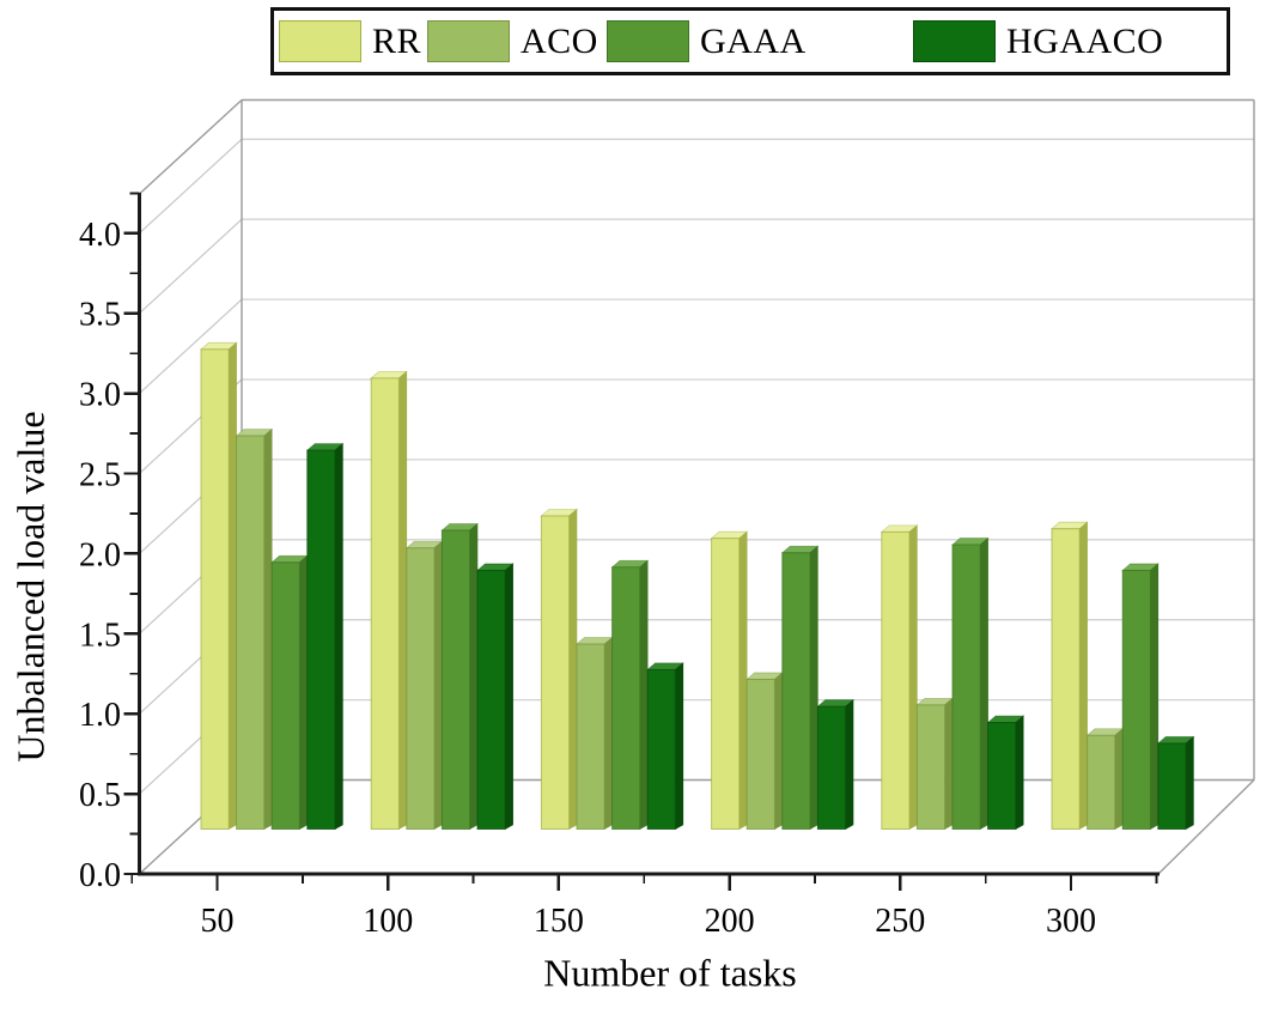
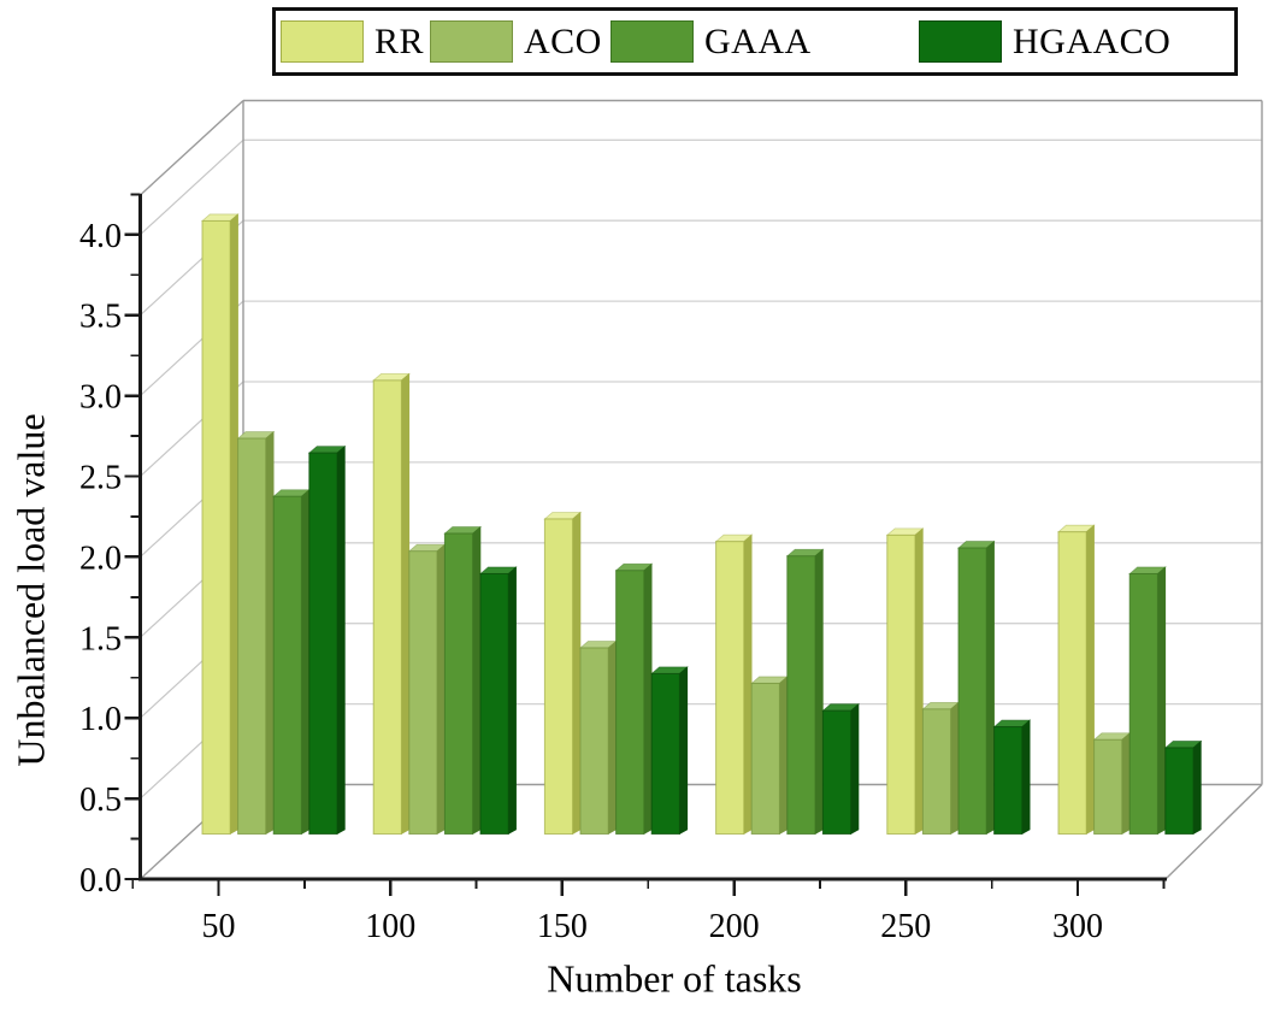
RR/50: 3.26 -> 4.07
GAAA/50: 1.93 -> 2.36
